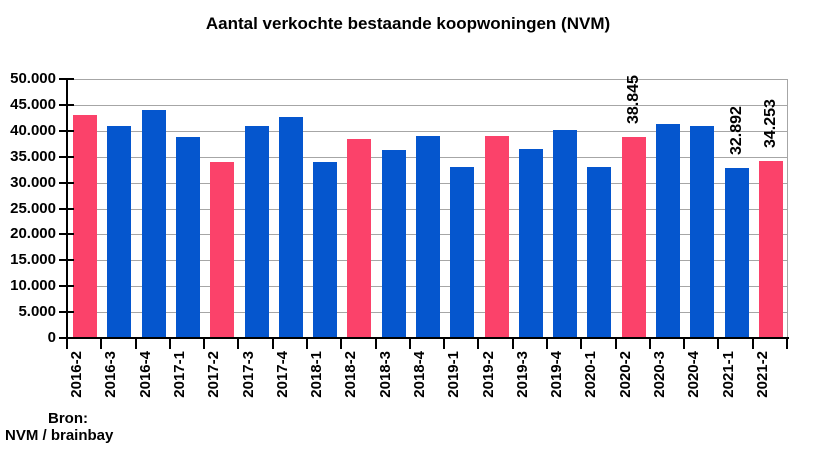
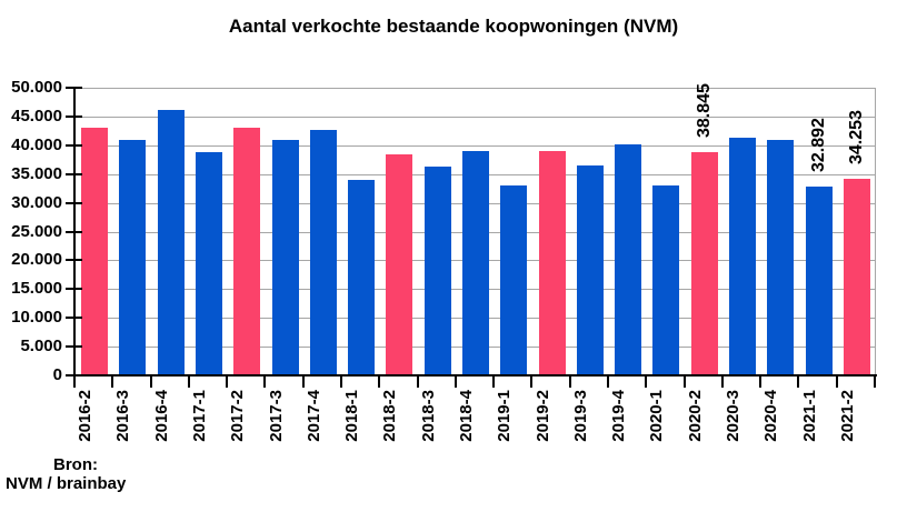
2016-4: 44000 -> 46000
2017-2: 34000 -> 43000
